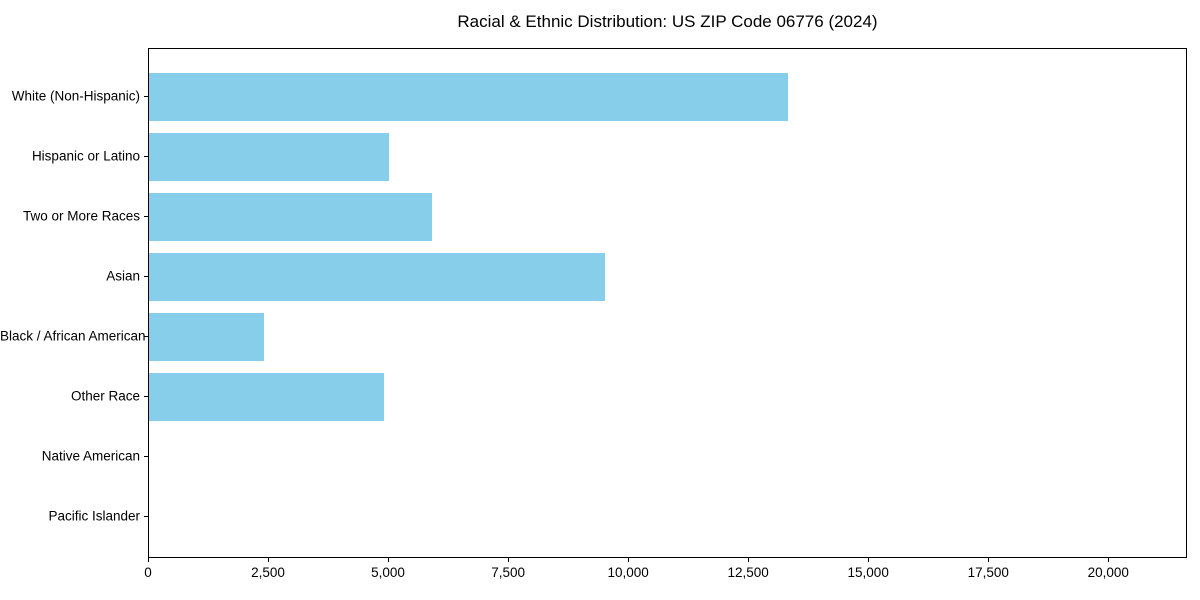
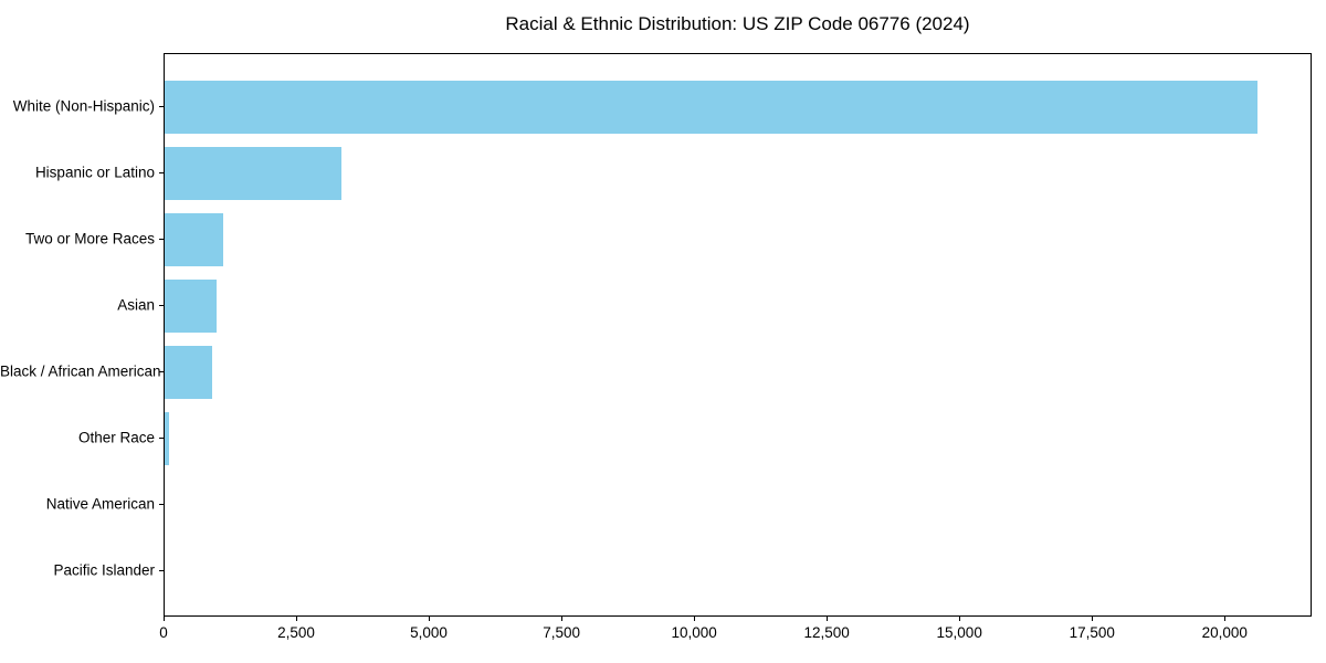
White (Non-Hispanic): 13300 -> 20600
Hispanic or Latino: 5000 -> 3300
Two or More Races: 5900 -> 1100
Asian: 9500 -> 1000
Black / African American: 2400 -> 900
Other Race: 4900 -> 100
